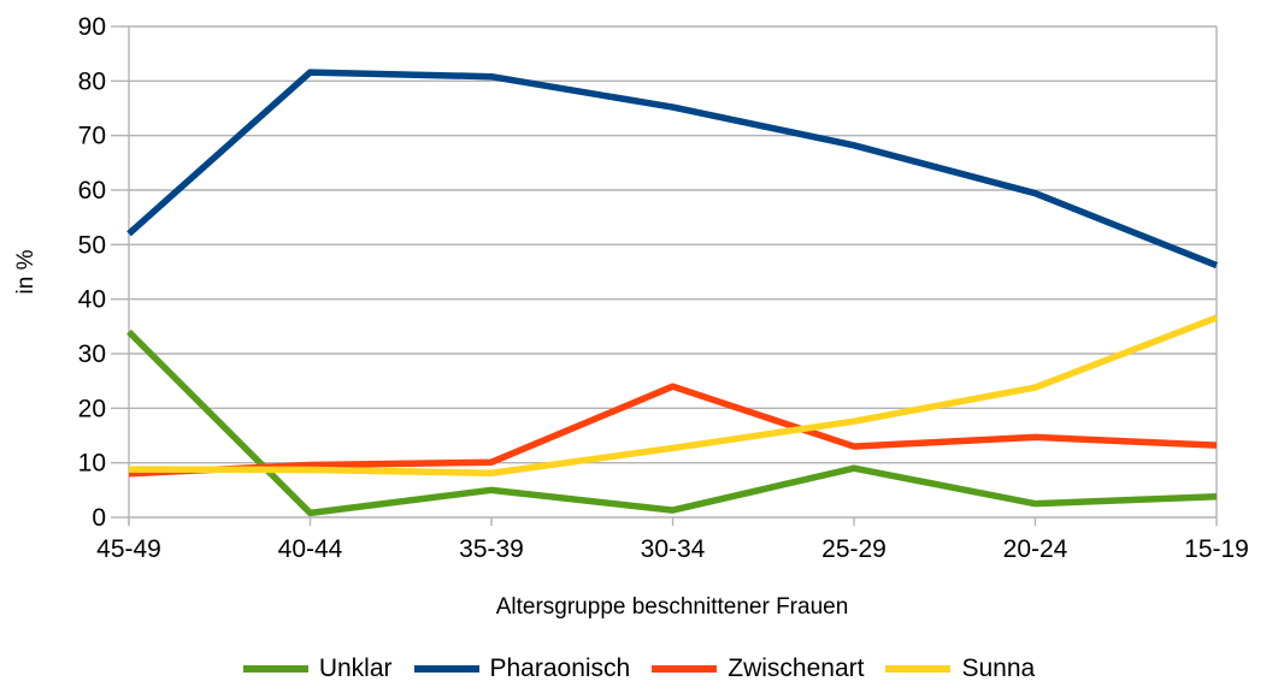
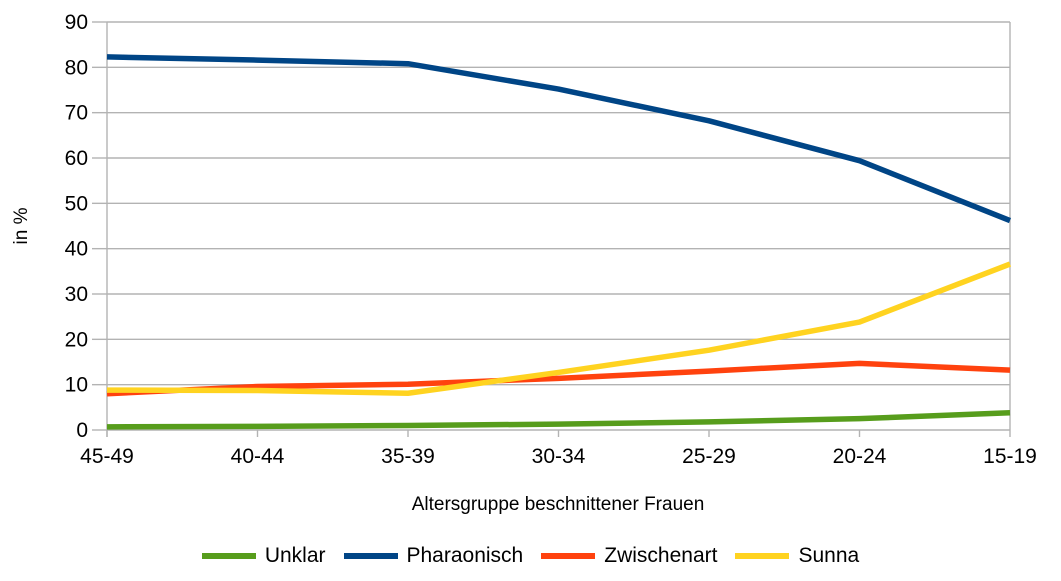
Unklar/45-49: 34 -> 1
Pharaonisch/45-49: 52 -> 82
Unklar/35-39: 5 -> 1
Zwischenart/30-34: 24 -> 11
Unklar/25-29: 9 -> 2
